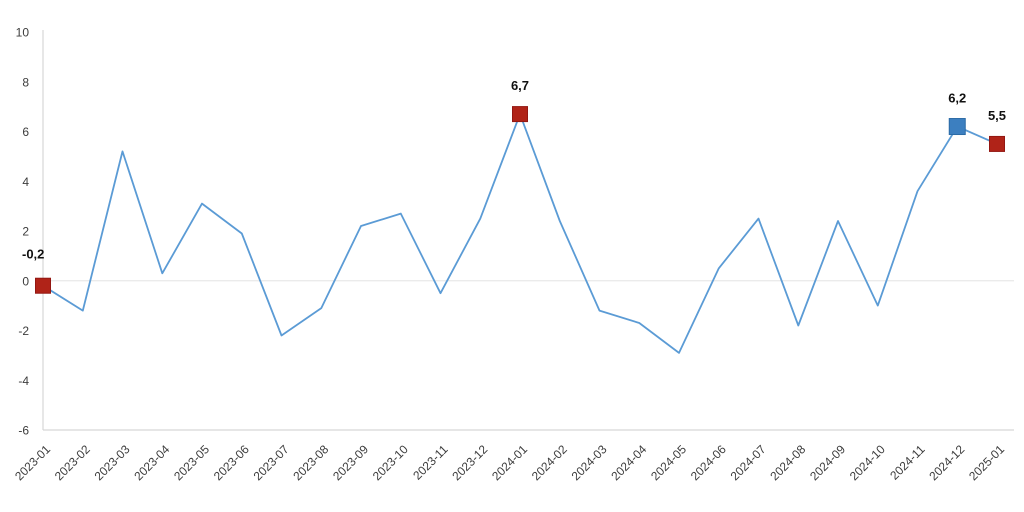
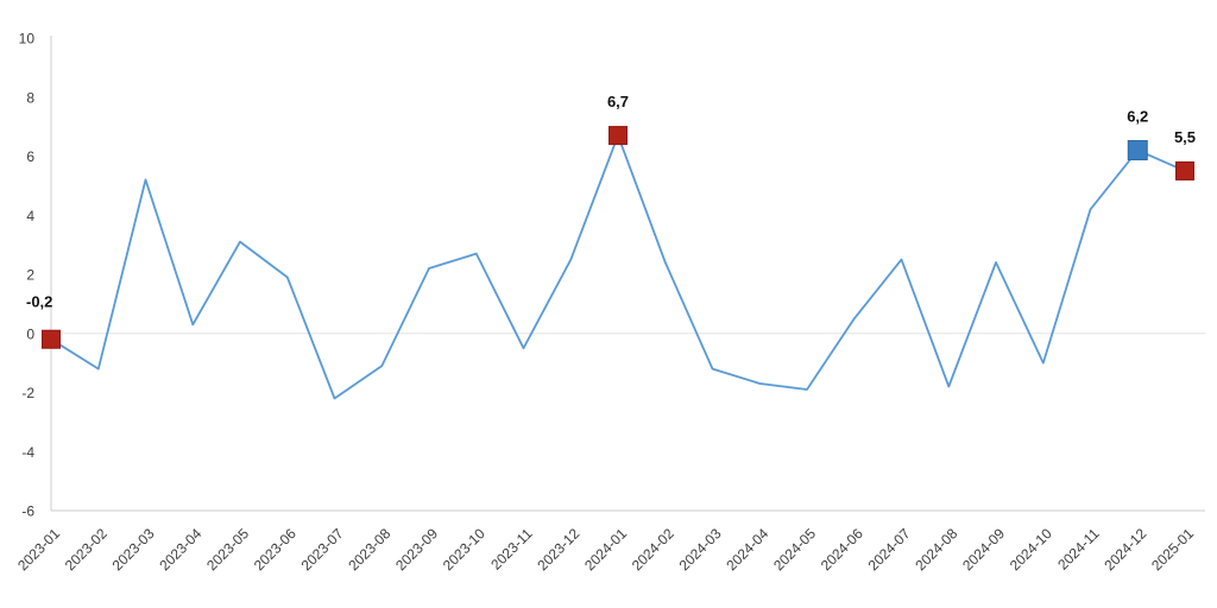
2024-05: -2.9 -> -1.9
2024-11: 3.6 -> 4.2
